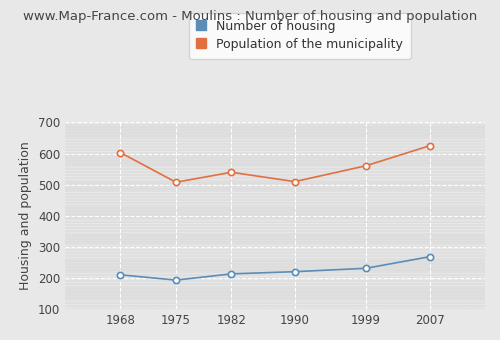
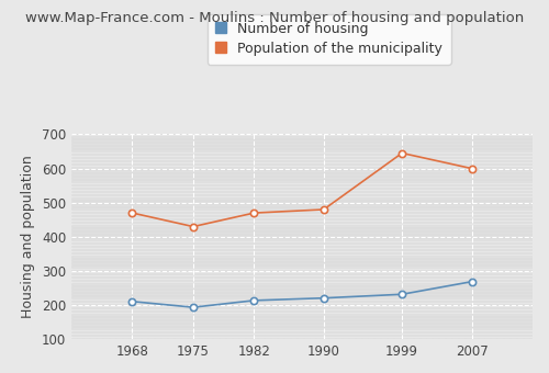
Population of the municipality/1968: 603 -> 470
Population of the municipality/1975: 508 -> 430
Population of the municipality/1982: 540 -> 470
Population of the municipality/1990: 510 -> 480
Population of the municipality/1999: 561 -> 645
Population of the municipality/2007: 625 -> 600
